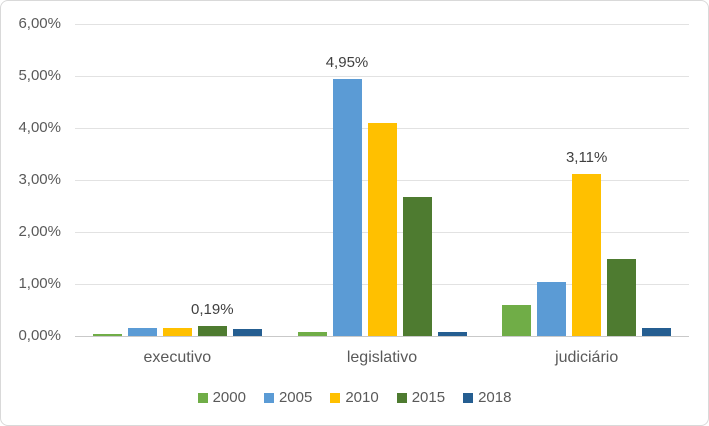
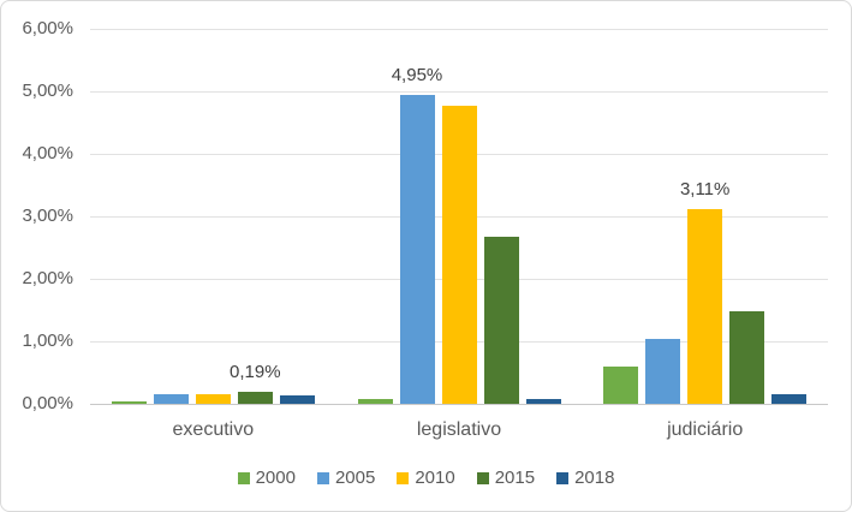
2010/legislativo: 4,1% -> 4,8%
